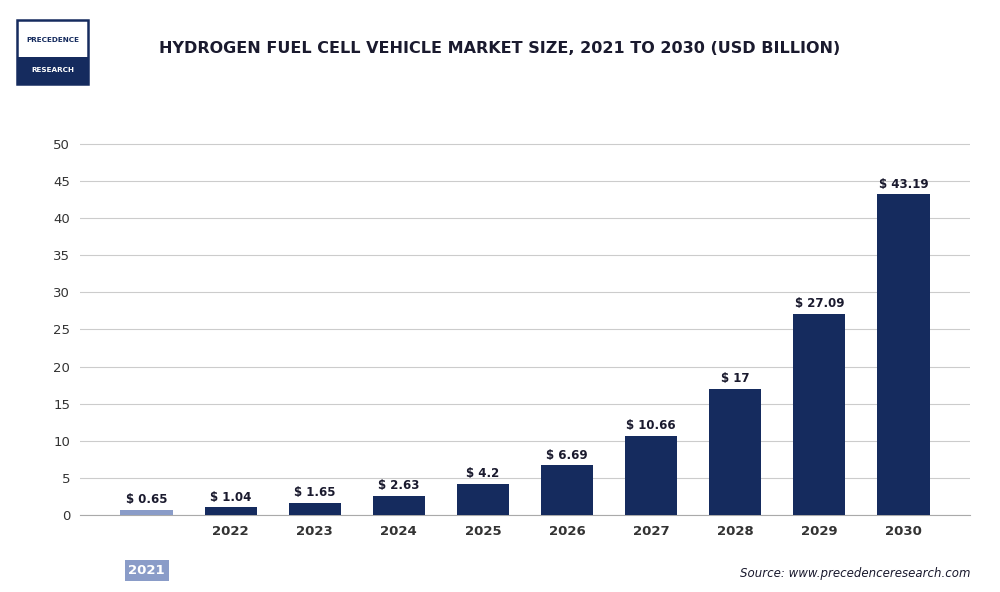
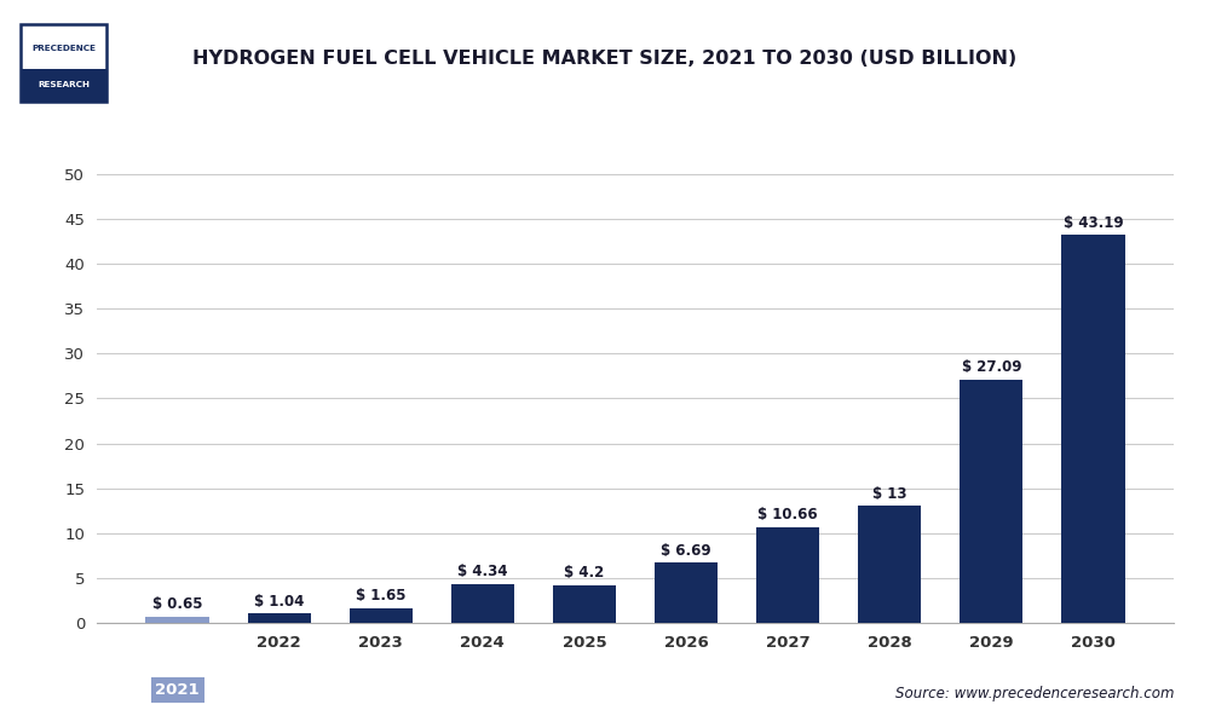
2024: 2.63 -> 4.34
2028: 17 -> 13
